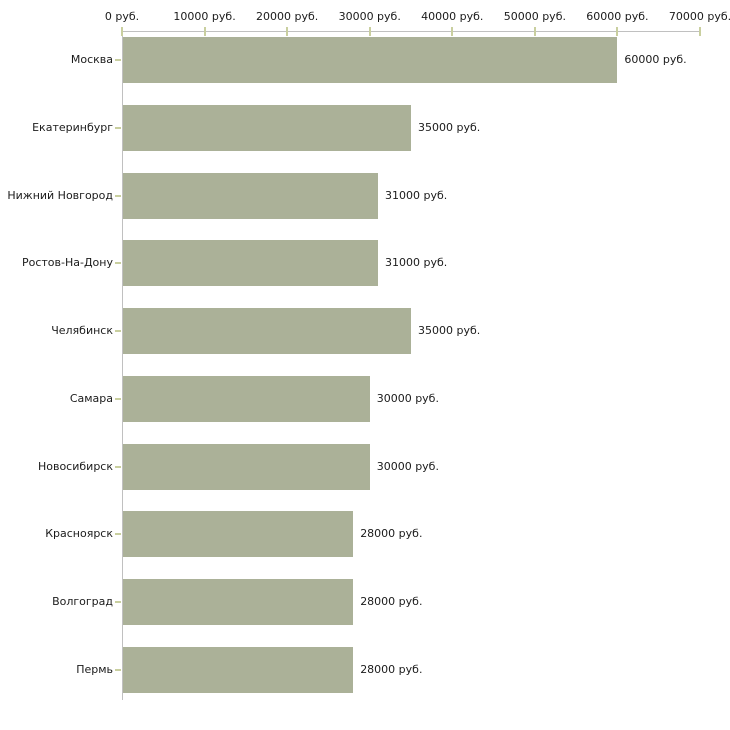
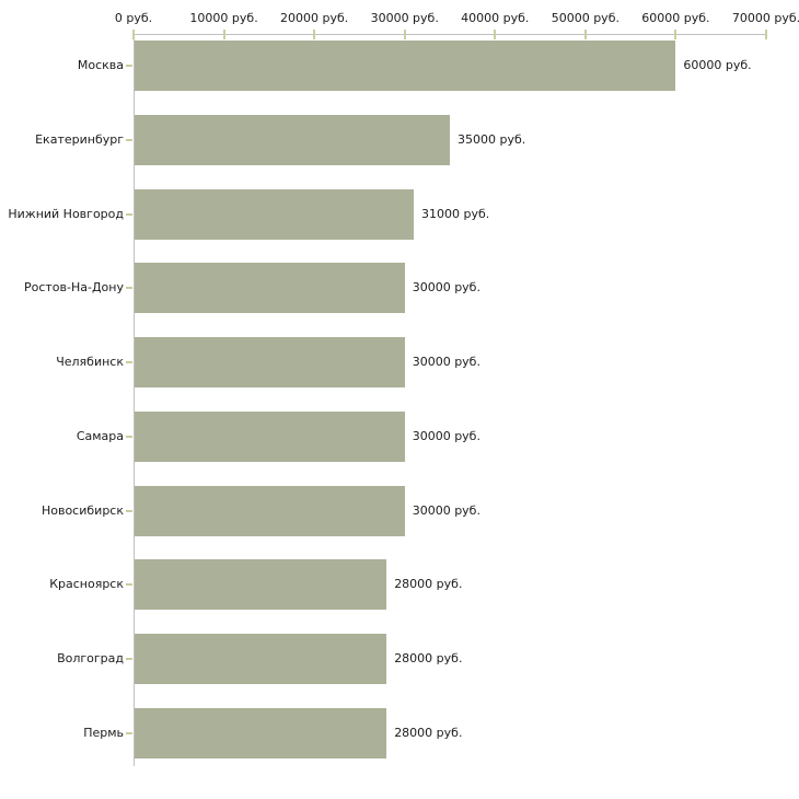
Ростов-На-Дону: 31000 -> 30000
Челябинск: 35000 -> 30000
